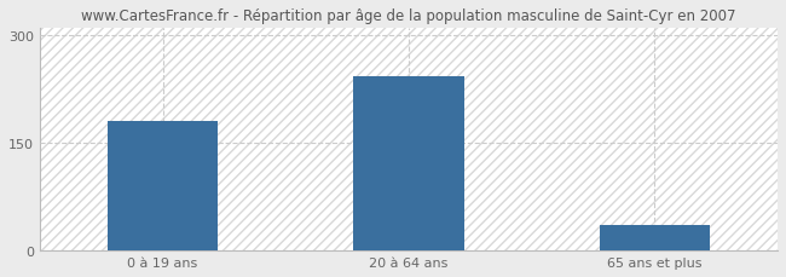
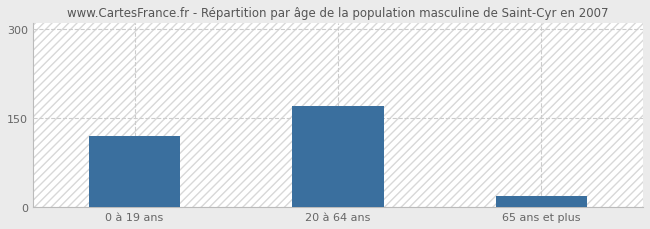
0 à 19 ans: 180 -> 120
20 à 64 ans: 242 -> 170
65 ans et plus: 36 -> 18
